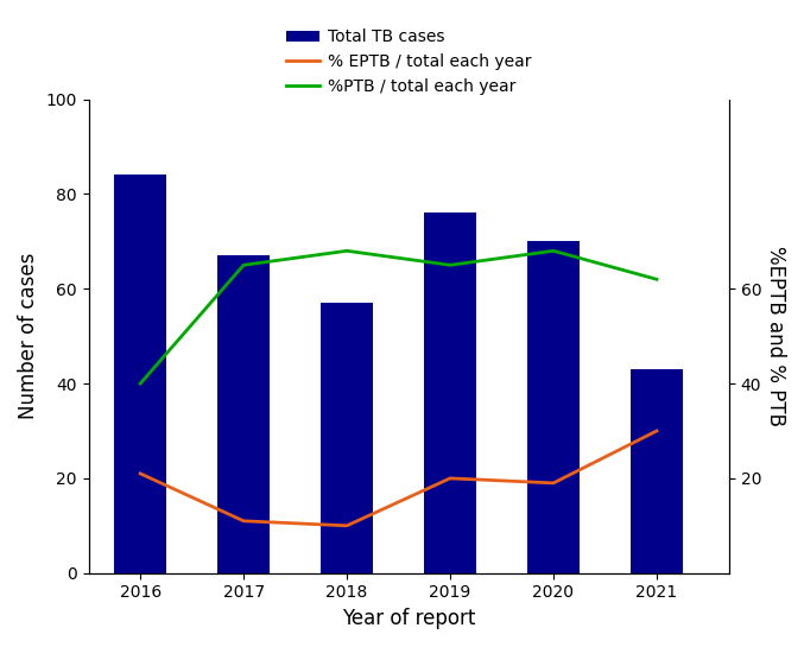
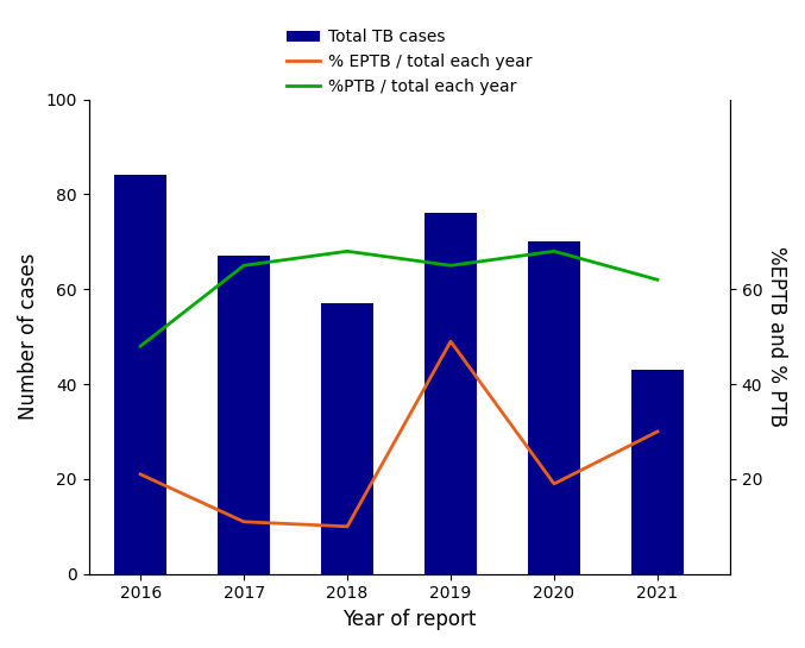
%PTB / total each year/2016: 40 -> 48
% EPTB / total each year/2019: 20 -> 49
